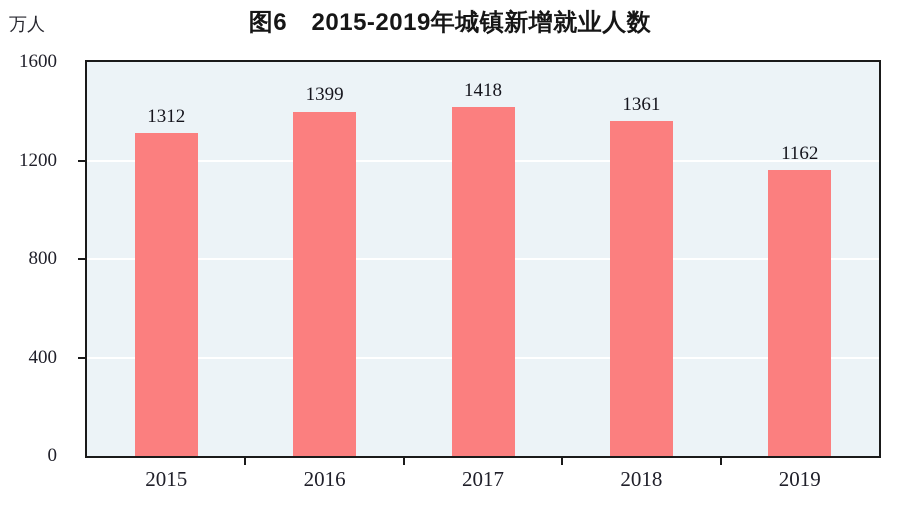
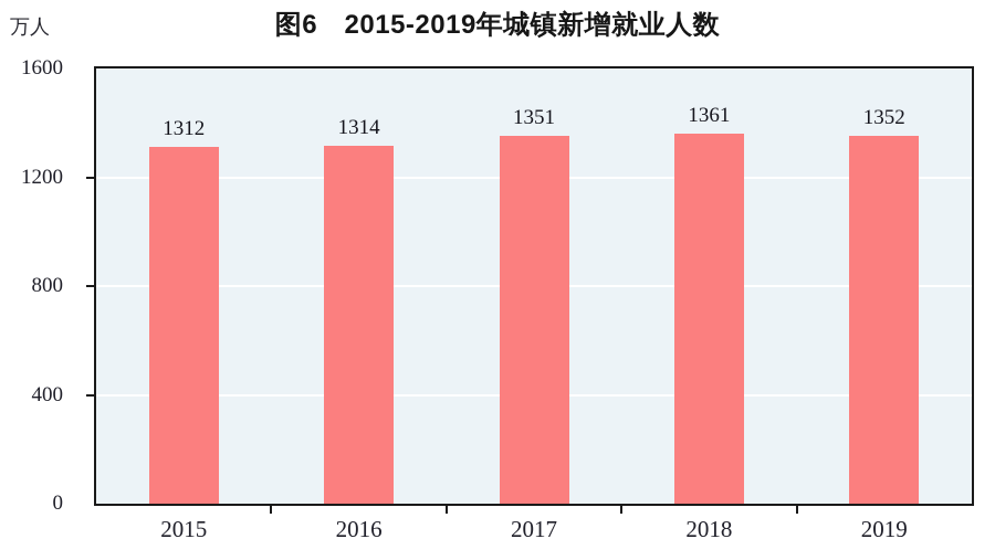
2016: 1399 -> 1314
2017: 1418 -> 1351
2019: 1162 -> 1352
